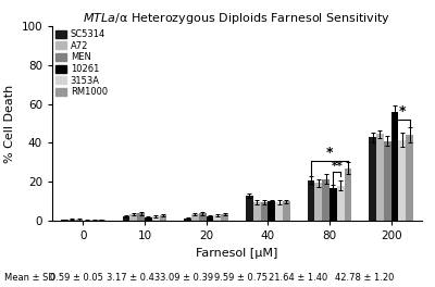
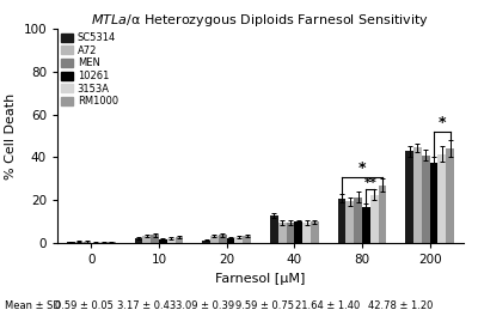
3153A/80: 18 -> 22
10261/200: 56 -> 38
